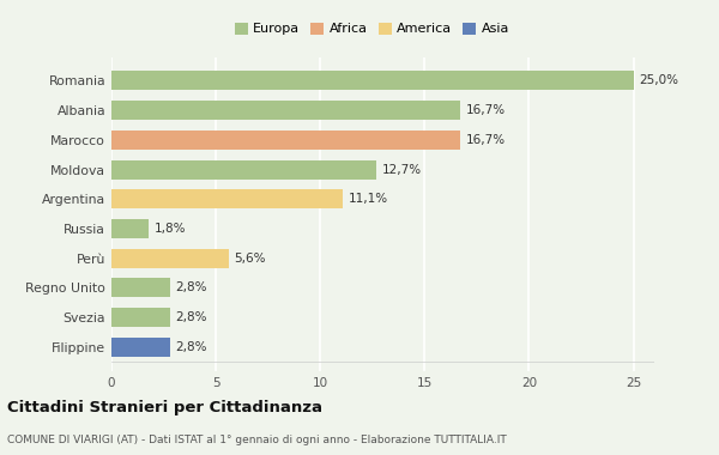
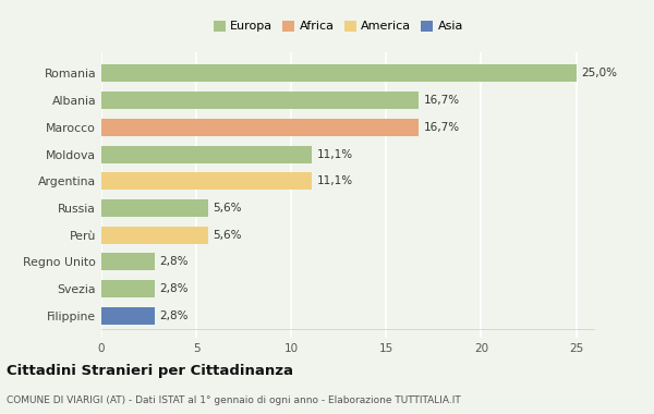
Moldova: 12,7% -> 11,1%
Russia: 1,8% -> 5,6%
